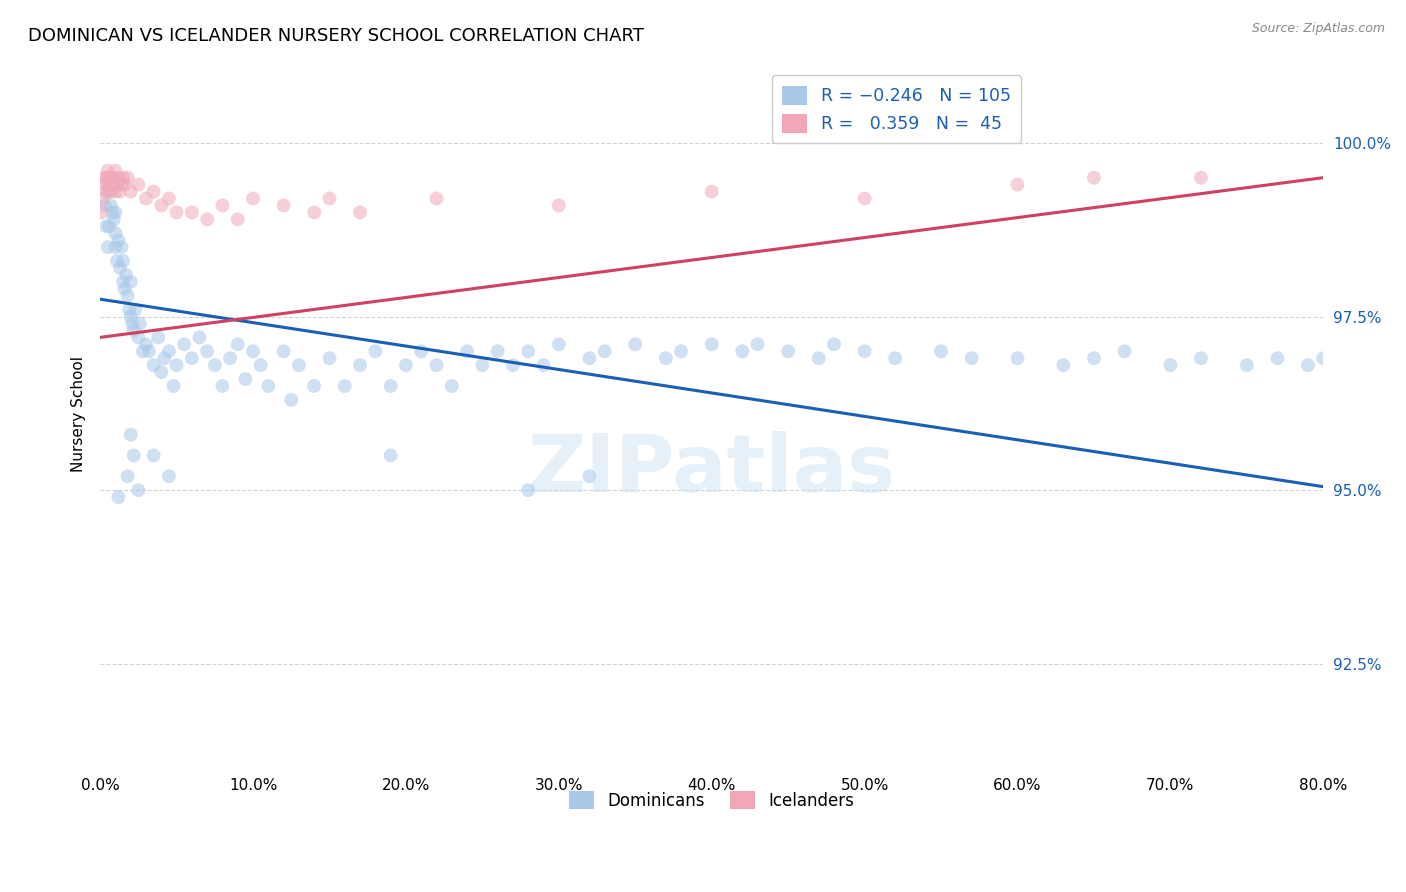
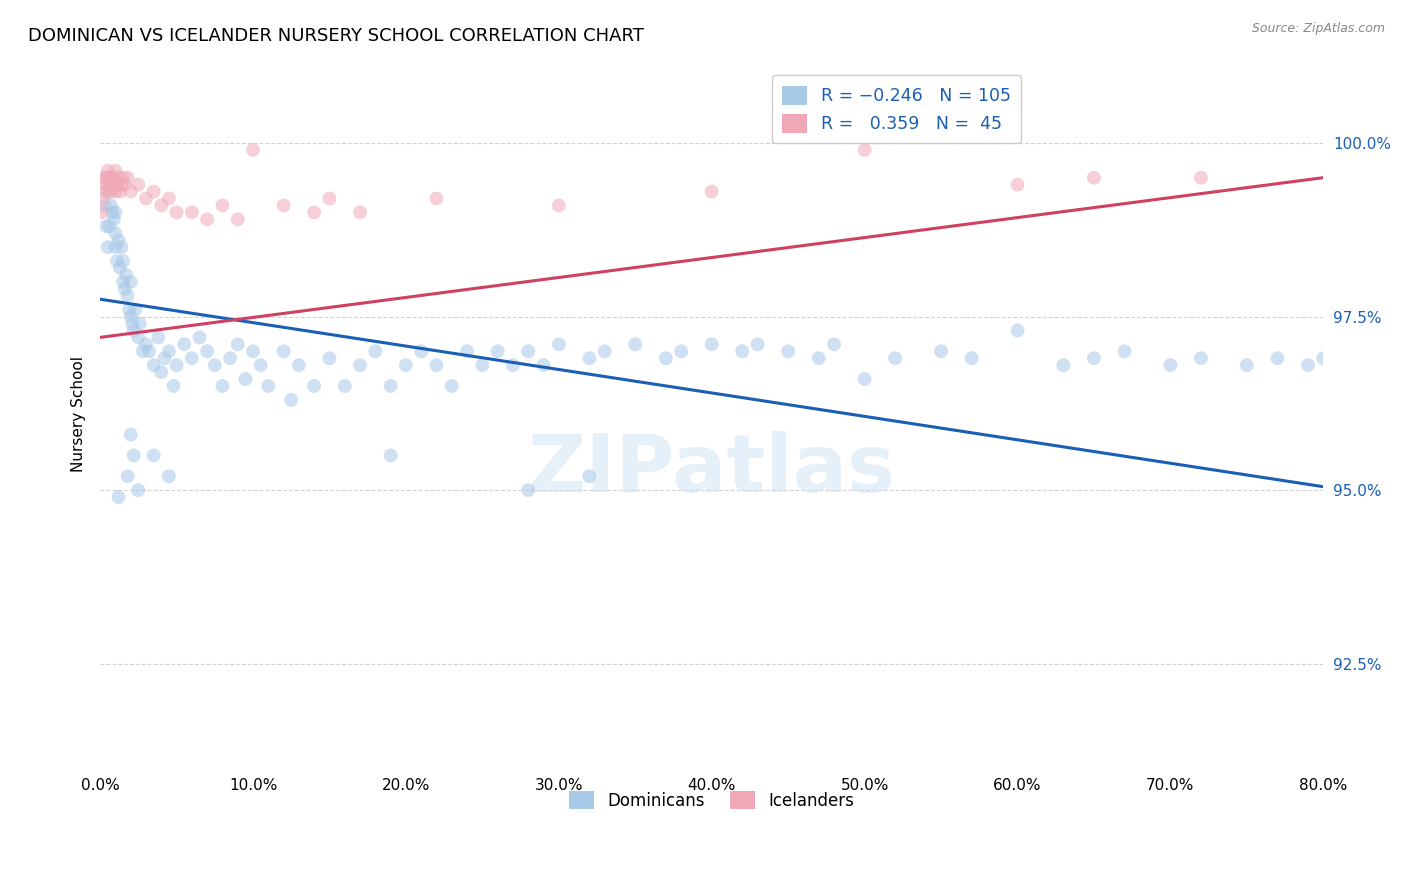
Icelanders/10.0%: 99.2% -> 99.9%
Dominicans/50.0%: 97.0% -> 96.6%
Icelanders/50.0%: 99.2% -> 99.9%
Dominicans/60.0%: 96.9% -> 97.3%
